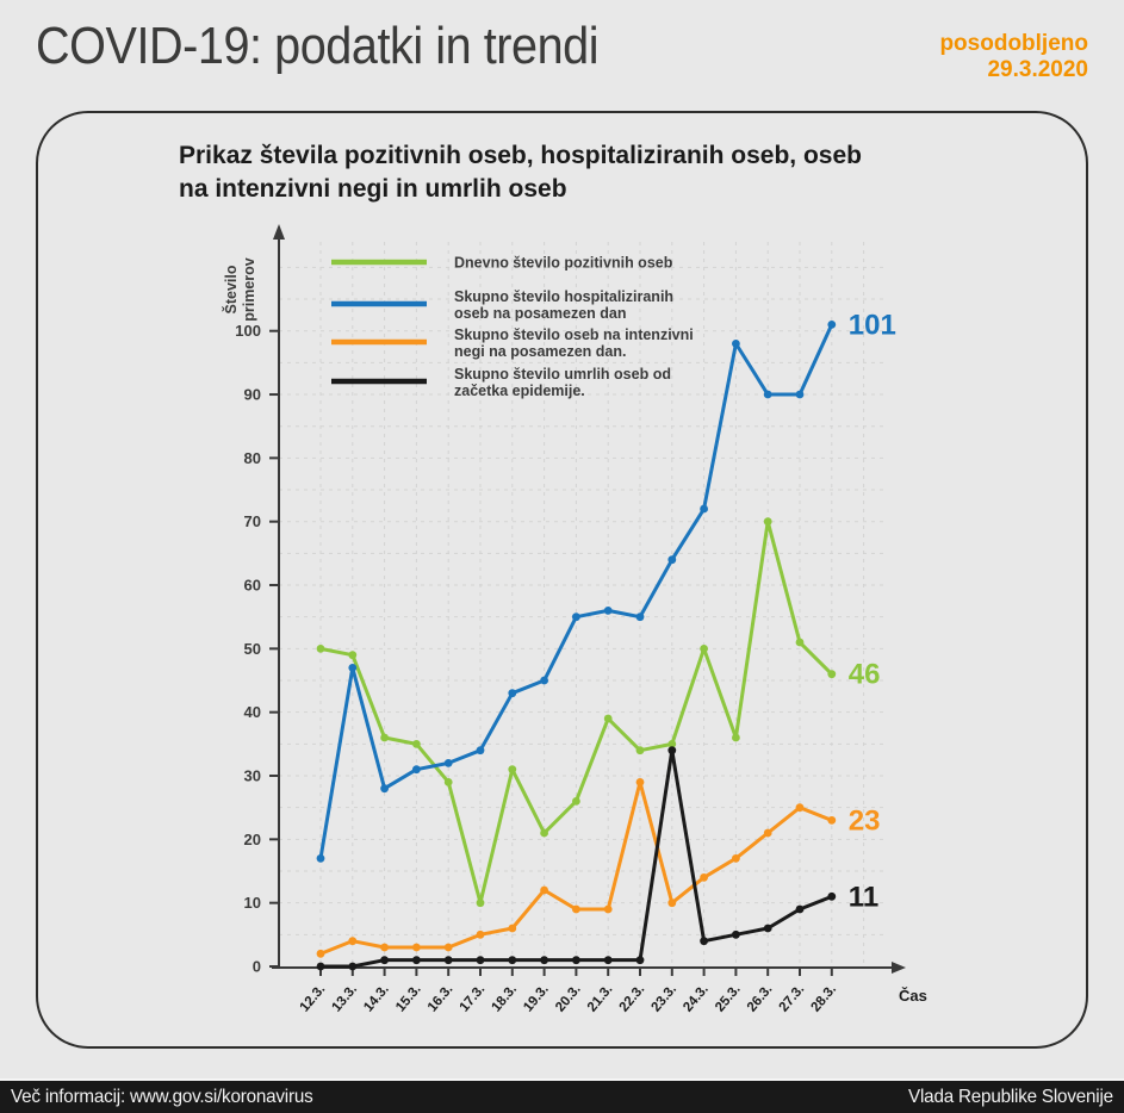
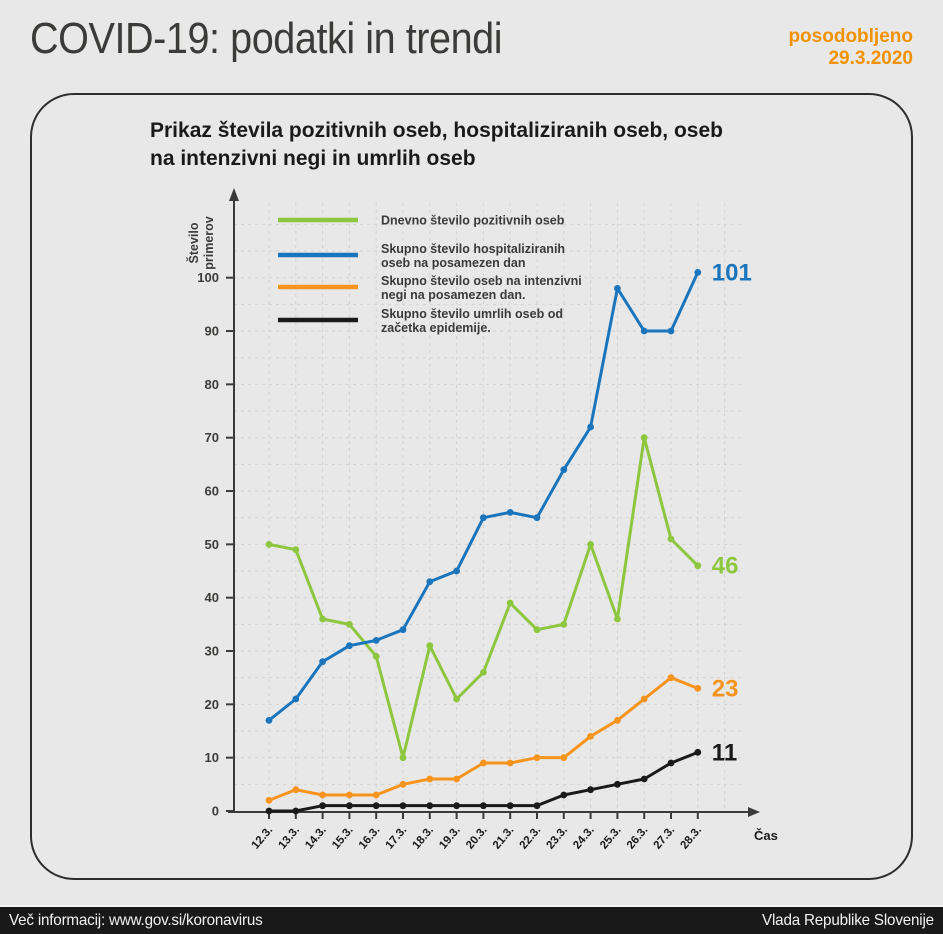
Skupno število hospitaliziranih oseb na posamezen dan/13.3.: 47 -> 21
Skupno število oseb na intenzivni negi na posamezen dan./19.3.: 12 -> 6
Skupno število oseb na intenzivni negi na posamezen dan./22.3.: 29 -> 10
Skupno število umrlih oseb od začetka epidemije./23.3.: 34 -> 3
